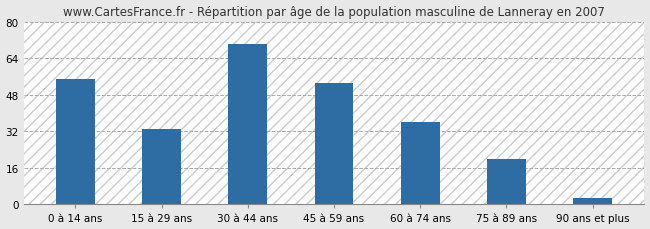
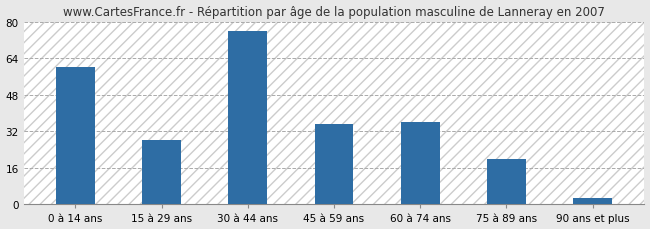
0 à 14 ans: 55 -> 60
15 à 29 ans: 33 -> 28
30 à 44 ans: 70 -> 76
45 à 59 ans: 53 -> 35
